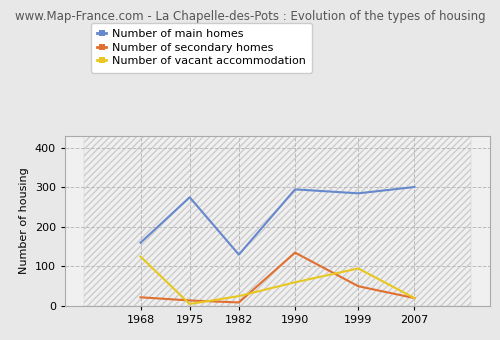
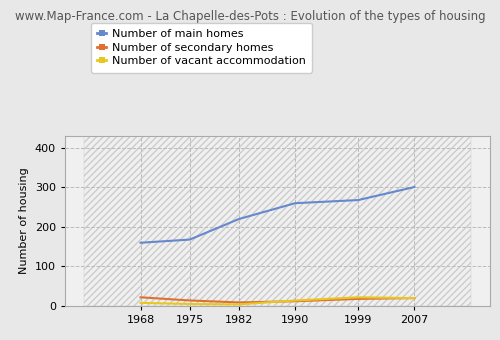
Number of vacant accommodation/1968: 125 -> 8
Number of main homes/1975: 275 -> 168
Number of main homes/1982: 130 -> 220
Number of vacant accommodation/1982: 25 -> 4
Number of main homes/1990: 295 -> 260
Number of secondary homes/1990: 135 -> 12
Number of vacant accommodation/1990: 60 -> 14
Number of main homes/1999: 285 -> 268
Number of secondary homes/1999: 50 -> 18
Number of vacant accommodation/1999: 95 -> 22
